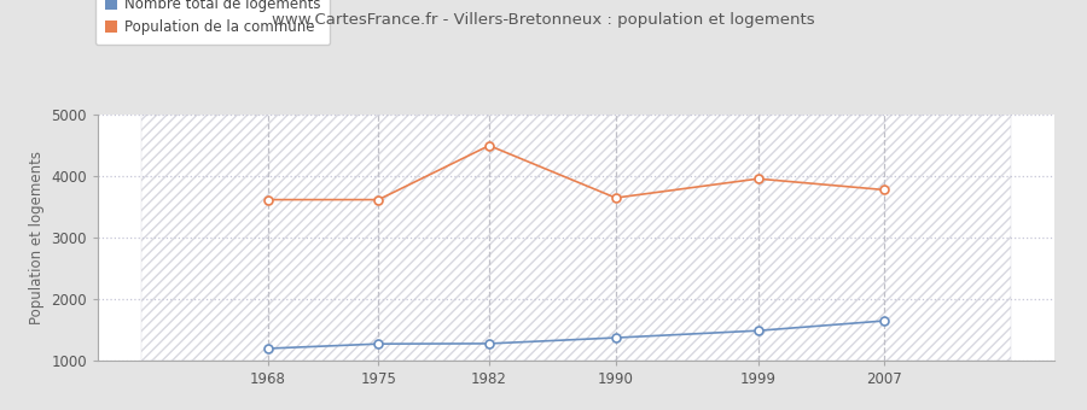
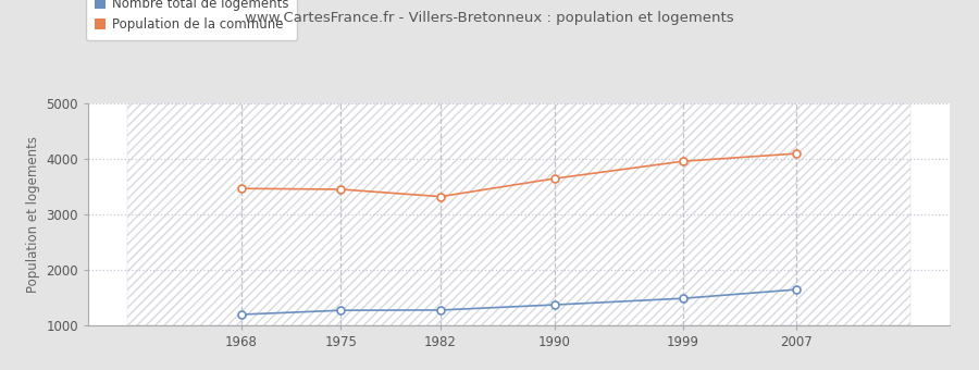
Population de la commune/1968: 3620 -> 3470
Population de la commune/1975: 3620 -> 3460
Population de la commune/1982: 4500 -> 3320
Population de la commune/2007: 3780 -> 4100
